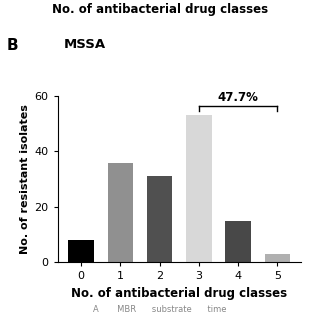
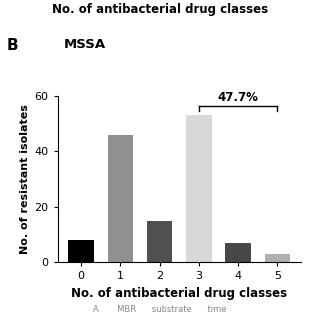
1: 36 -> 46
2: 31 -> 15
4: 15 -> 7
